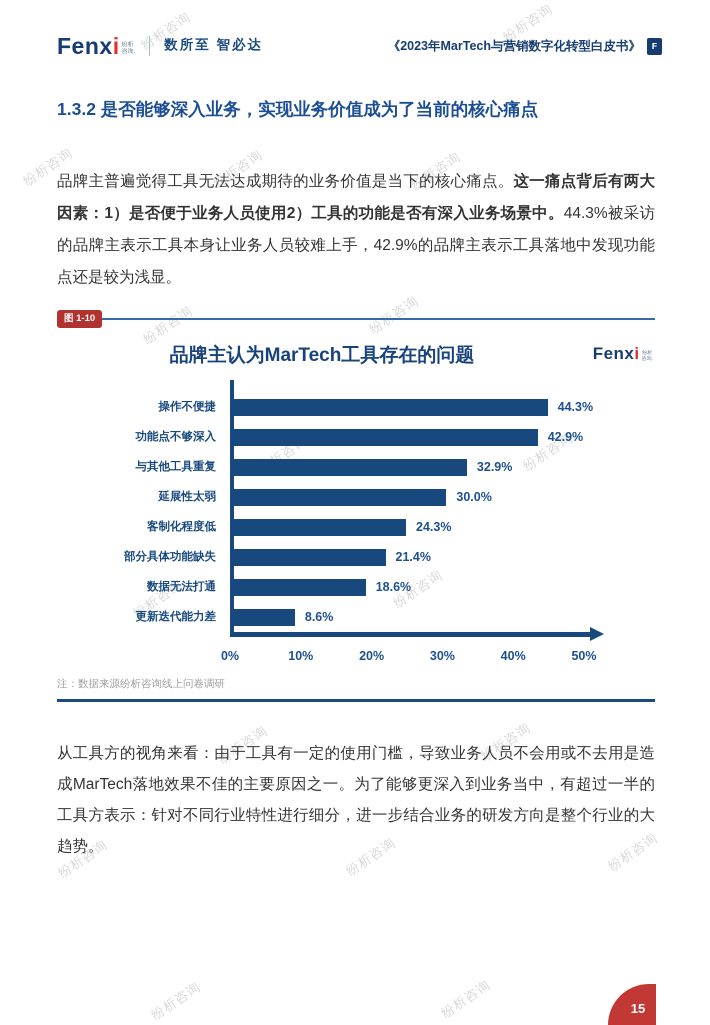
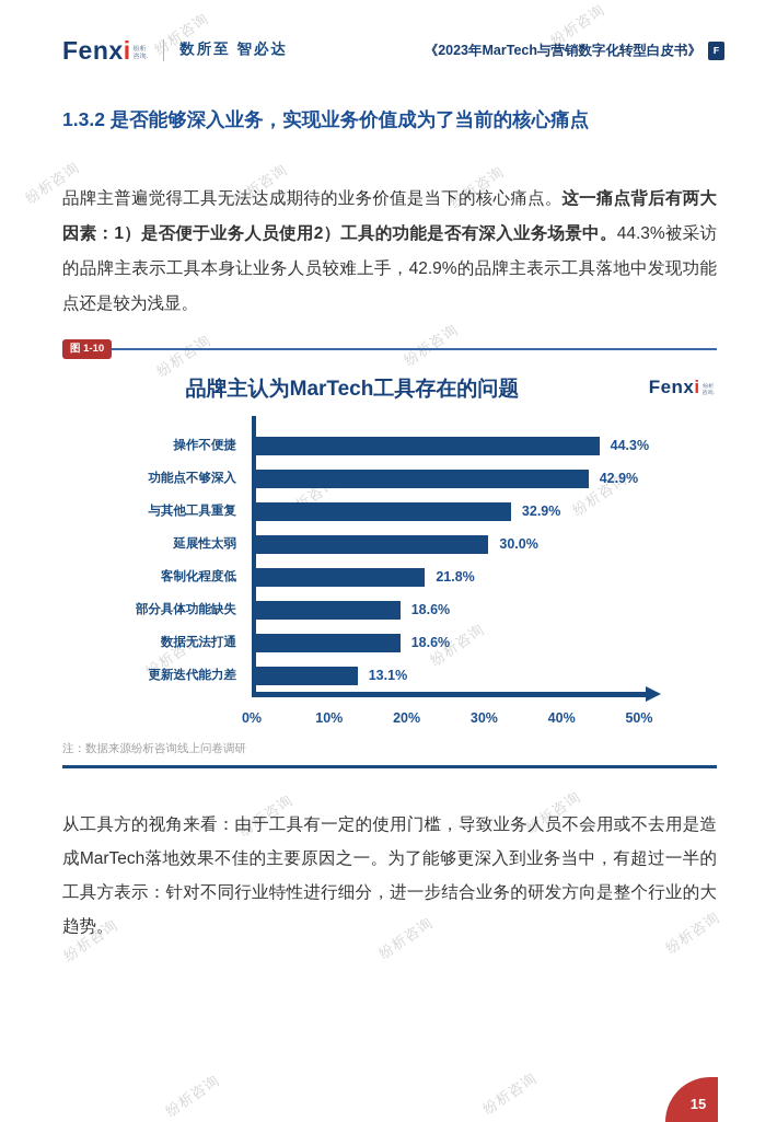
客制化程度低: 24.3% -> 21.8%
部分具体功能缺失: 21.4% -> 18.6%
更新迭代能力差: 8.6% -> 13.1%
